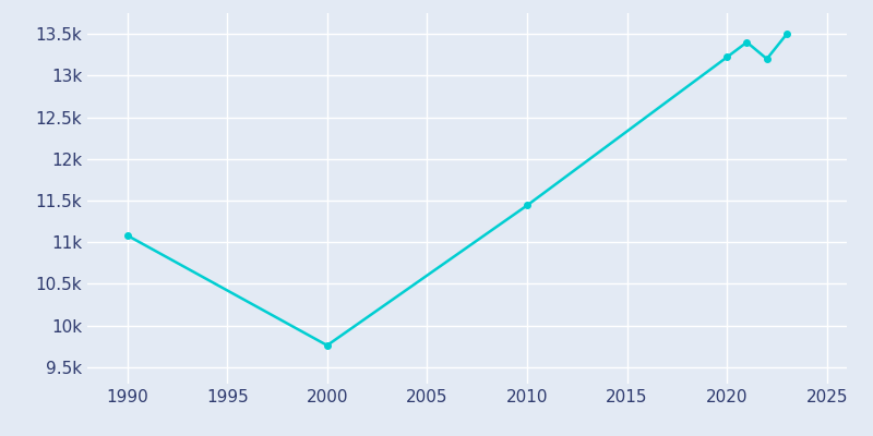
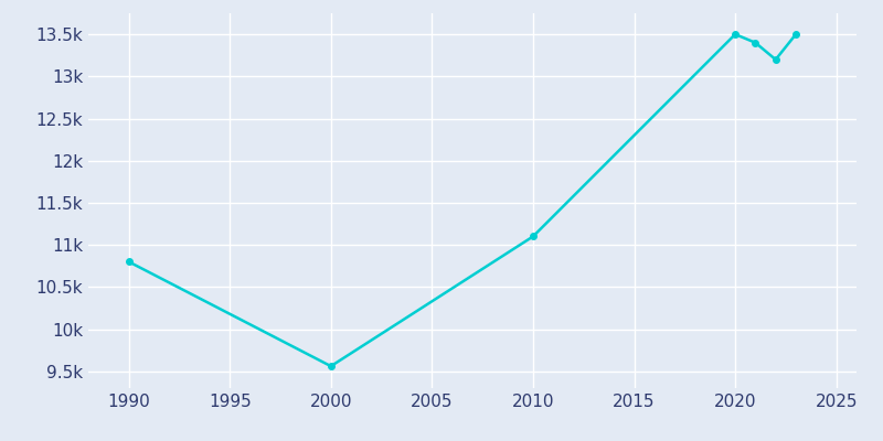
1990: 11.08k -> 10.80k
2000: 9.76k -> 9.56k
2010: 11.44k -> 11.10k
2020: 13.22k -> 13.50k
